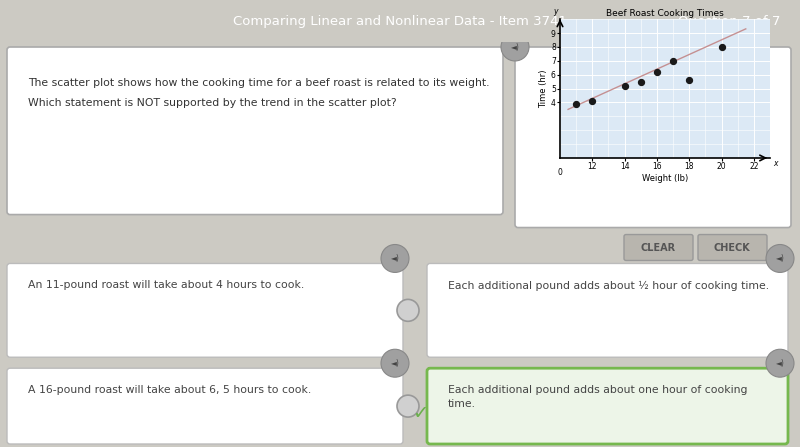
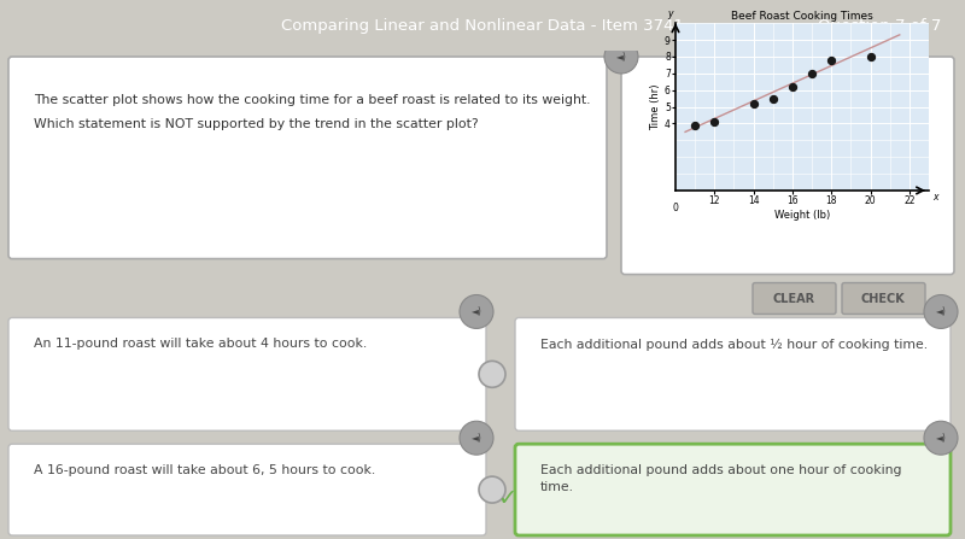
18: 5.6 -> 7.8
